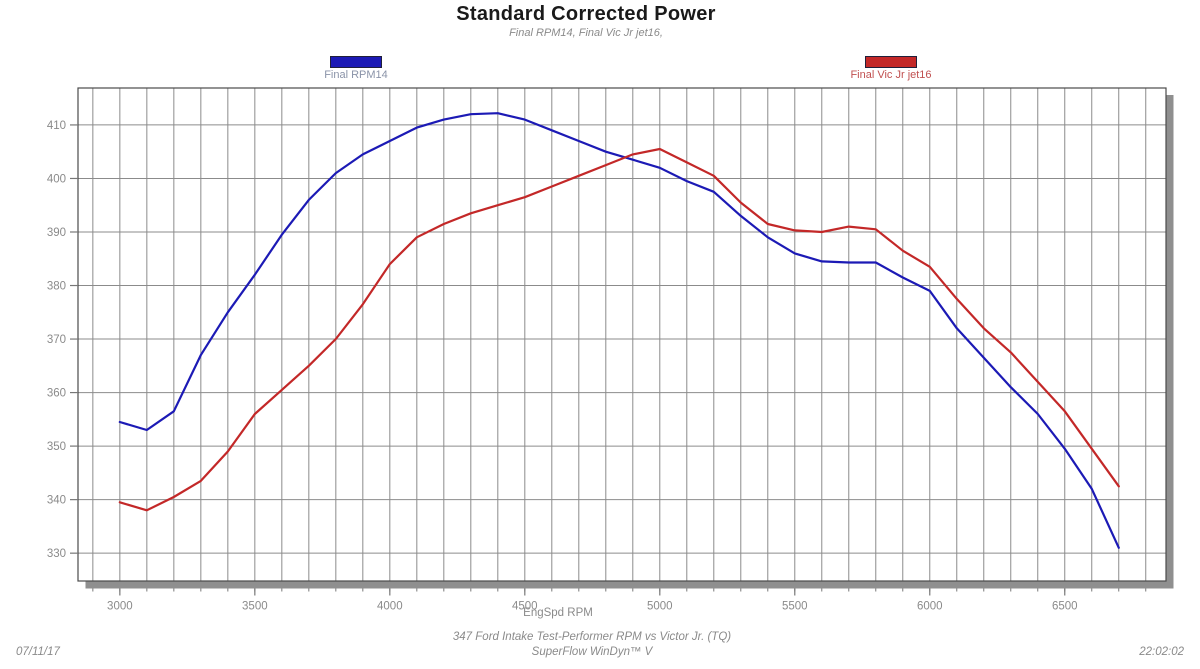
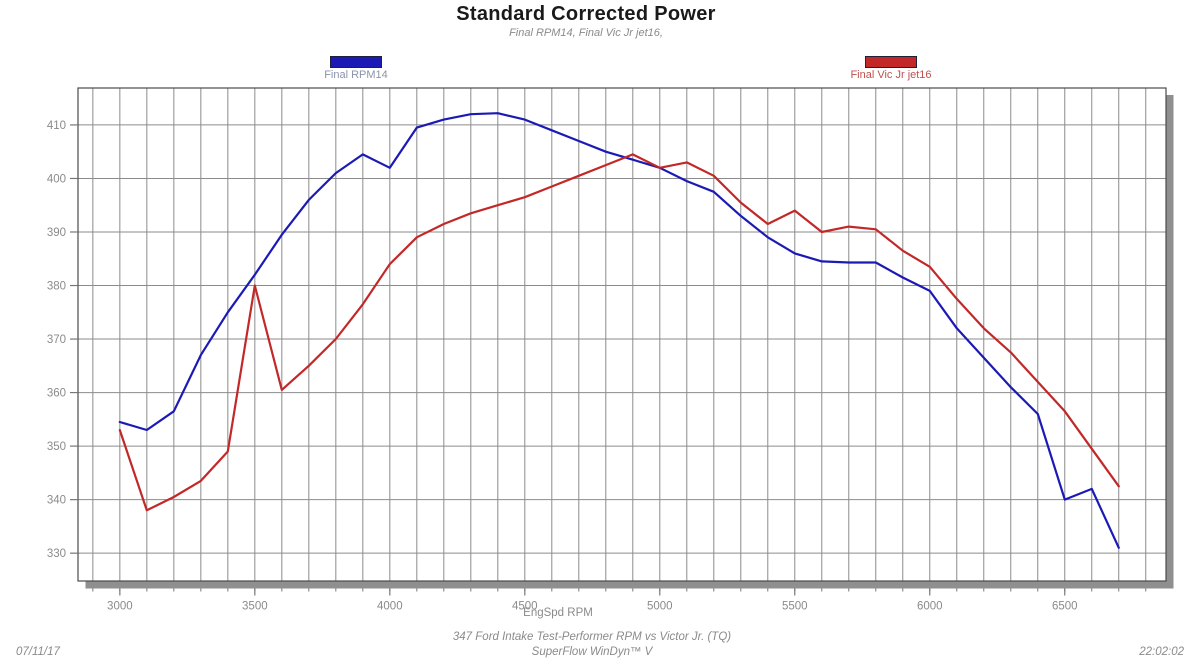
Final Vic Jr jet16/3000: 340 -> 353
Final Vic Jr jet16/3500: 356 -> 380
Final RPM14/4000: 407 -> 402
Final Vic Jr jet16/5000: 406 -> 402
Final Vic Jr jet16/5500: 390 -> 394
Final RPM14/6500: 350 -> 340
